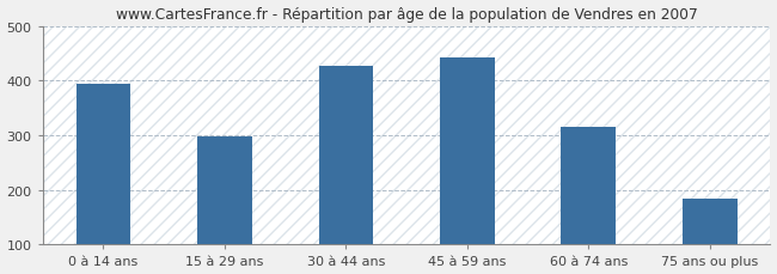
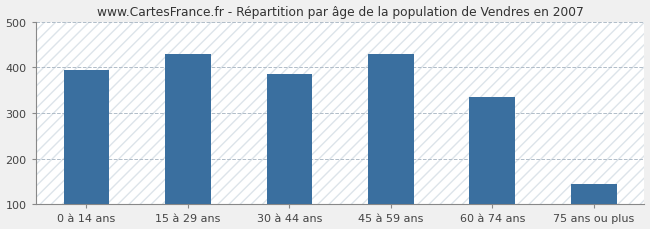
15 à 29 ans: 297 -> 430
30 à 44 ans: 426 -> 385
45 à 59 ans: 443 -> 430
60 à 74 ans: 316 -> 335
75 ans ou plus: 184 -> 145
